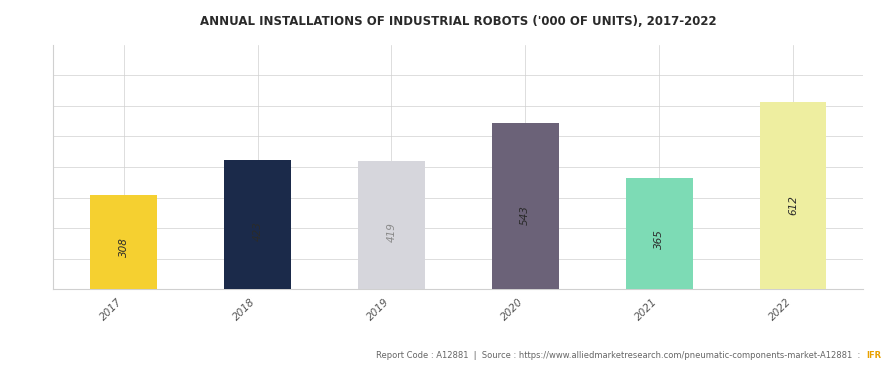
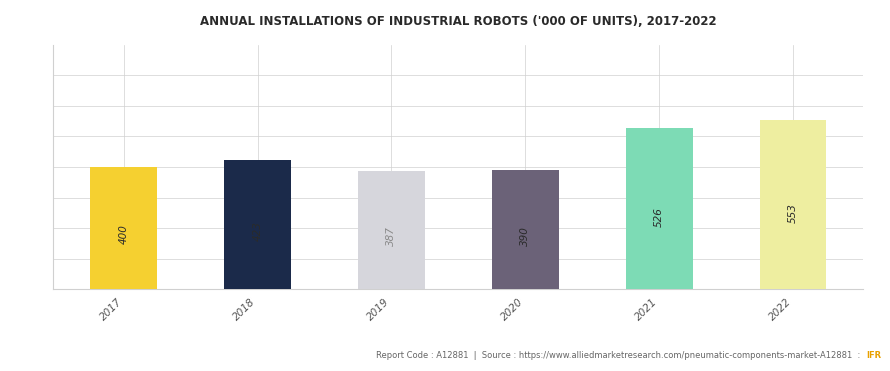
2017: 308 -> 400
2019: 419 -> 387
2020: 543 -> 390
2021: 365 -> 526
2022: 612 -> 553
